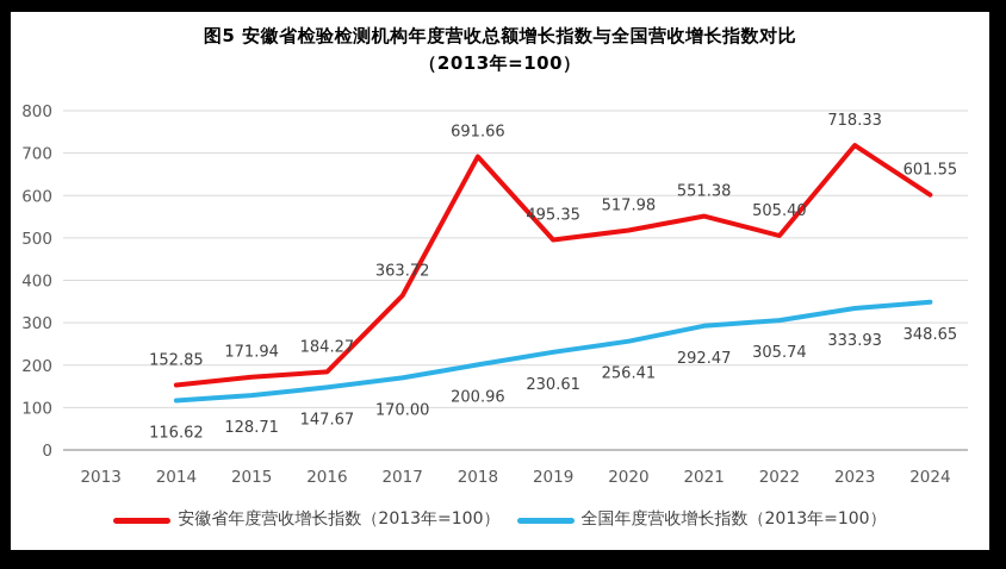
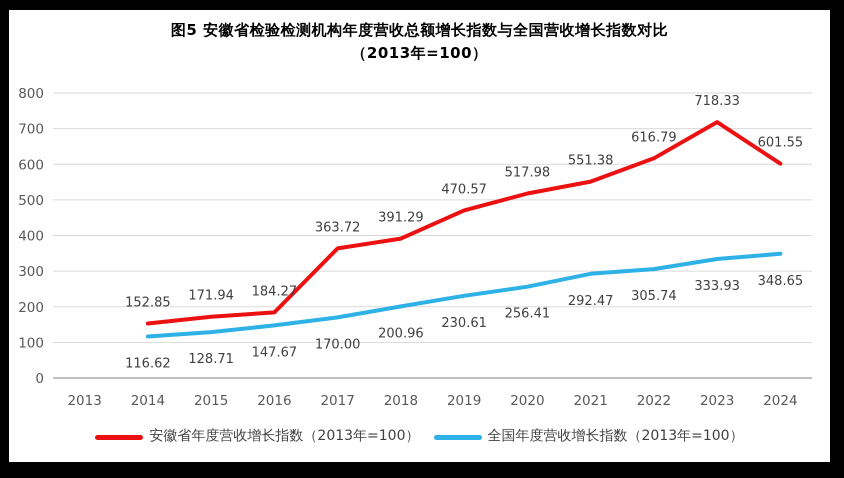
安徽省年度营收增长指数（2013年=100）/2018: 691.66 -> 391.29
安徽省年度营收增长指数（2013年=100）/2019: 495.35 -> 470.57
安徽省年度营收增长指数（2013年=100）/2022: 505.40 -> 616.79
